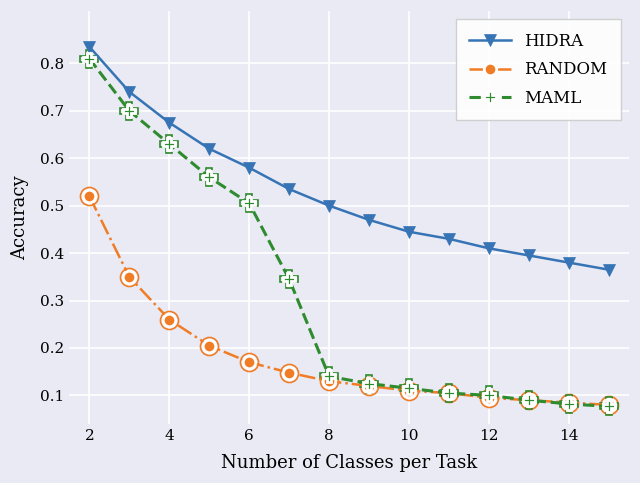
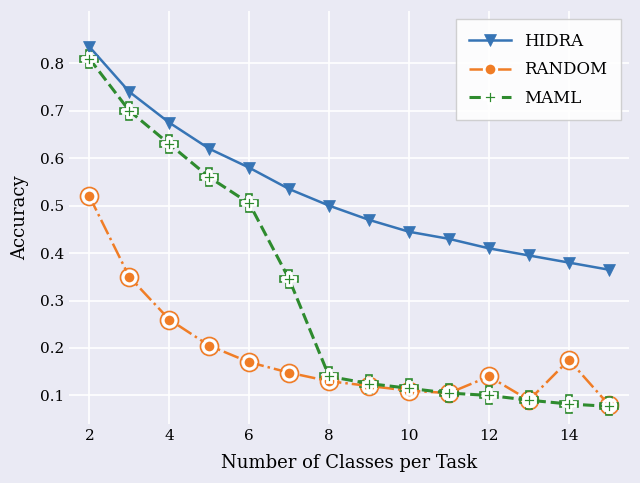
RANDOM/12: 0.095 -> 0.140
RANDOM/14: 0.085 -> 0.175
